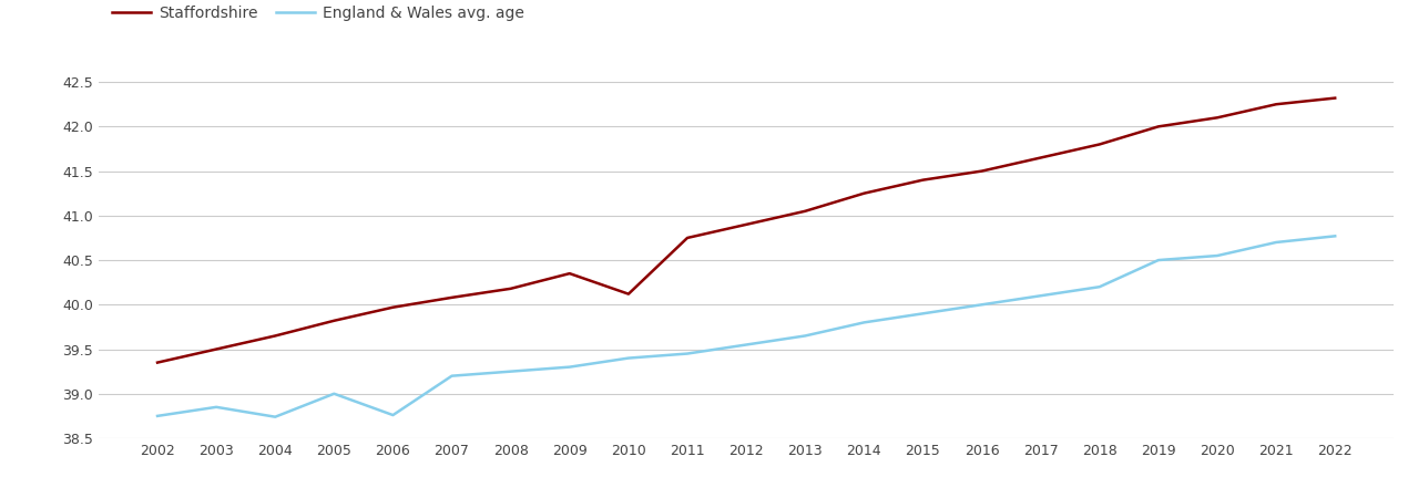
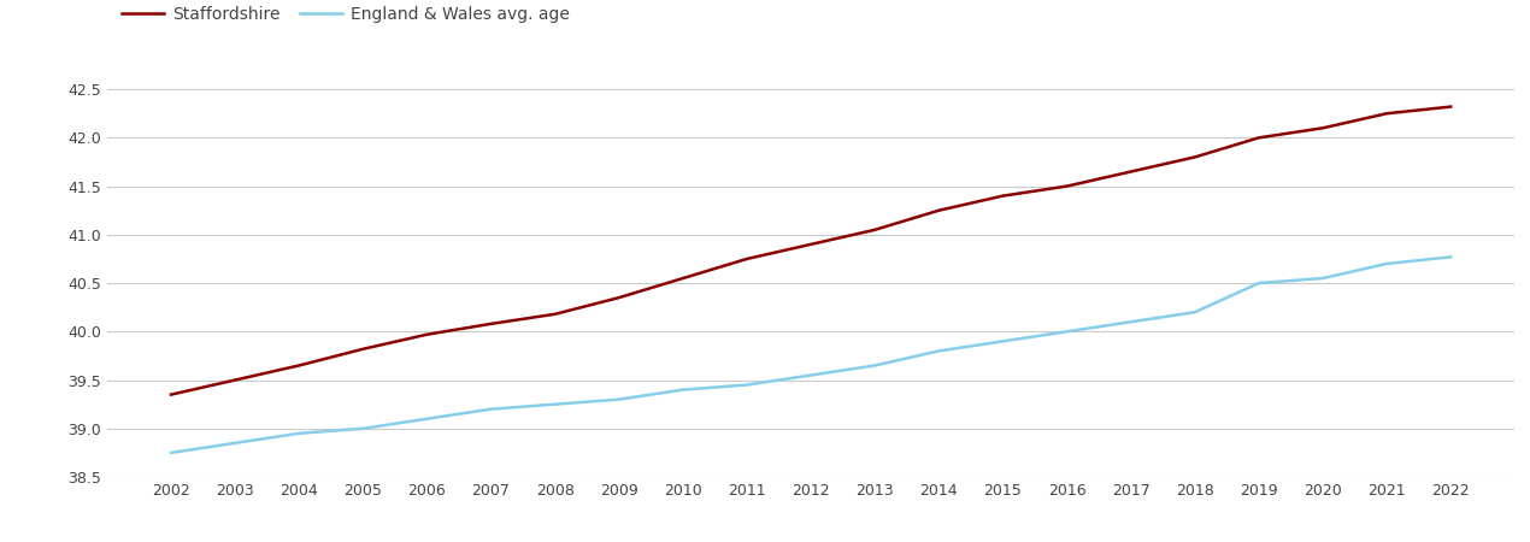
England & Wales avg. age/2004: 38.74 -> 38.95
England & Wales avg. age/2006: 38.76 -> 39.10
Staffordshire/2010: 40.12 -> 40.55
